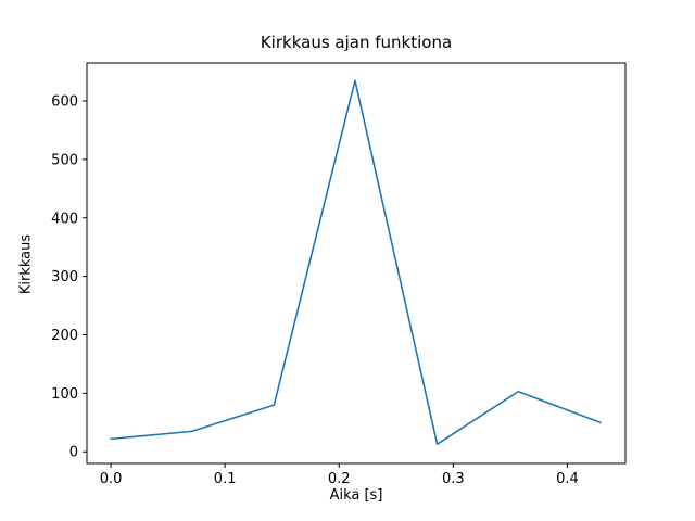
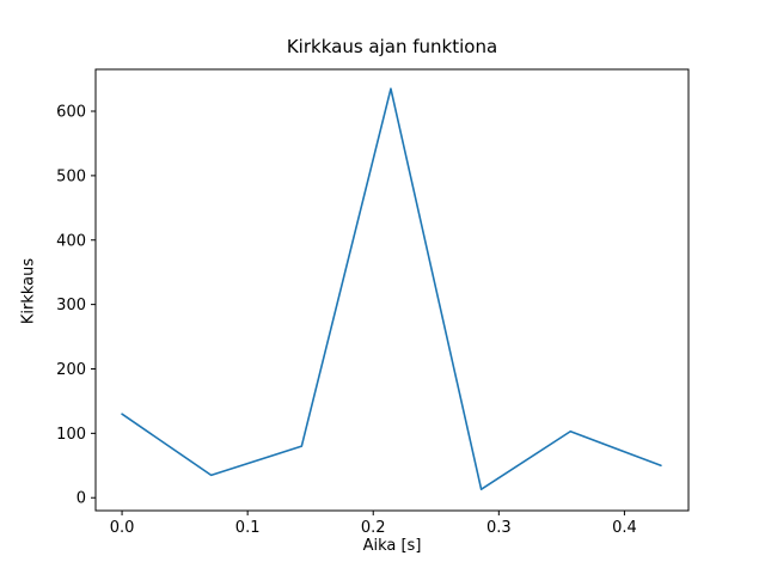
0.0: 20 -> 130
